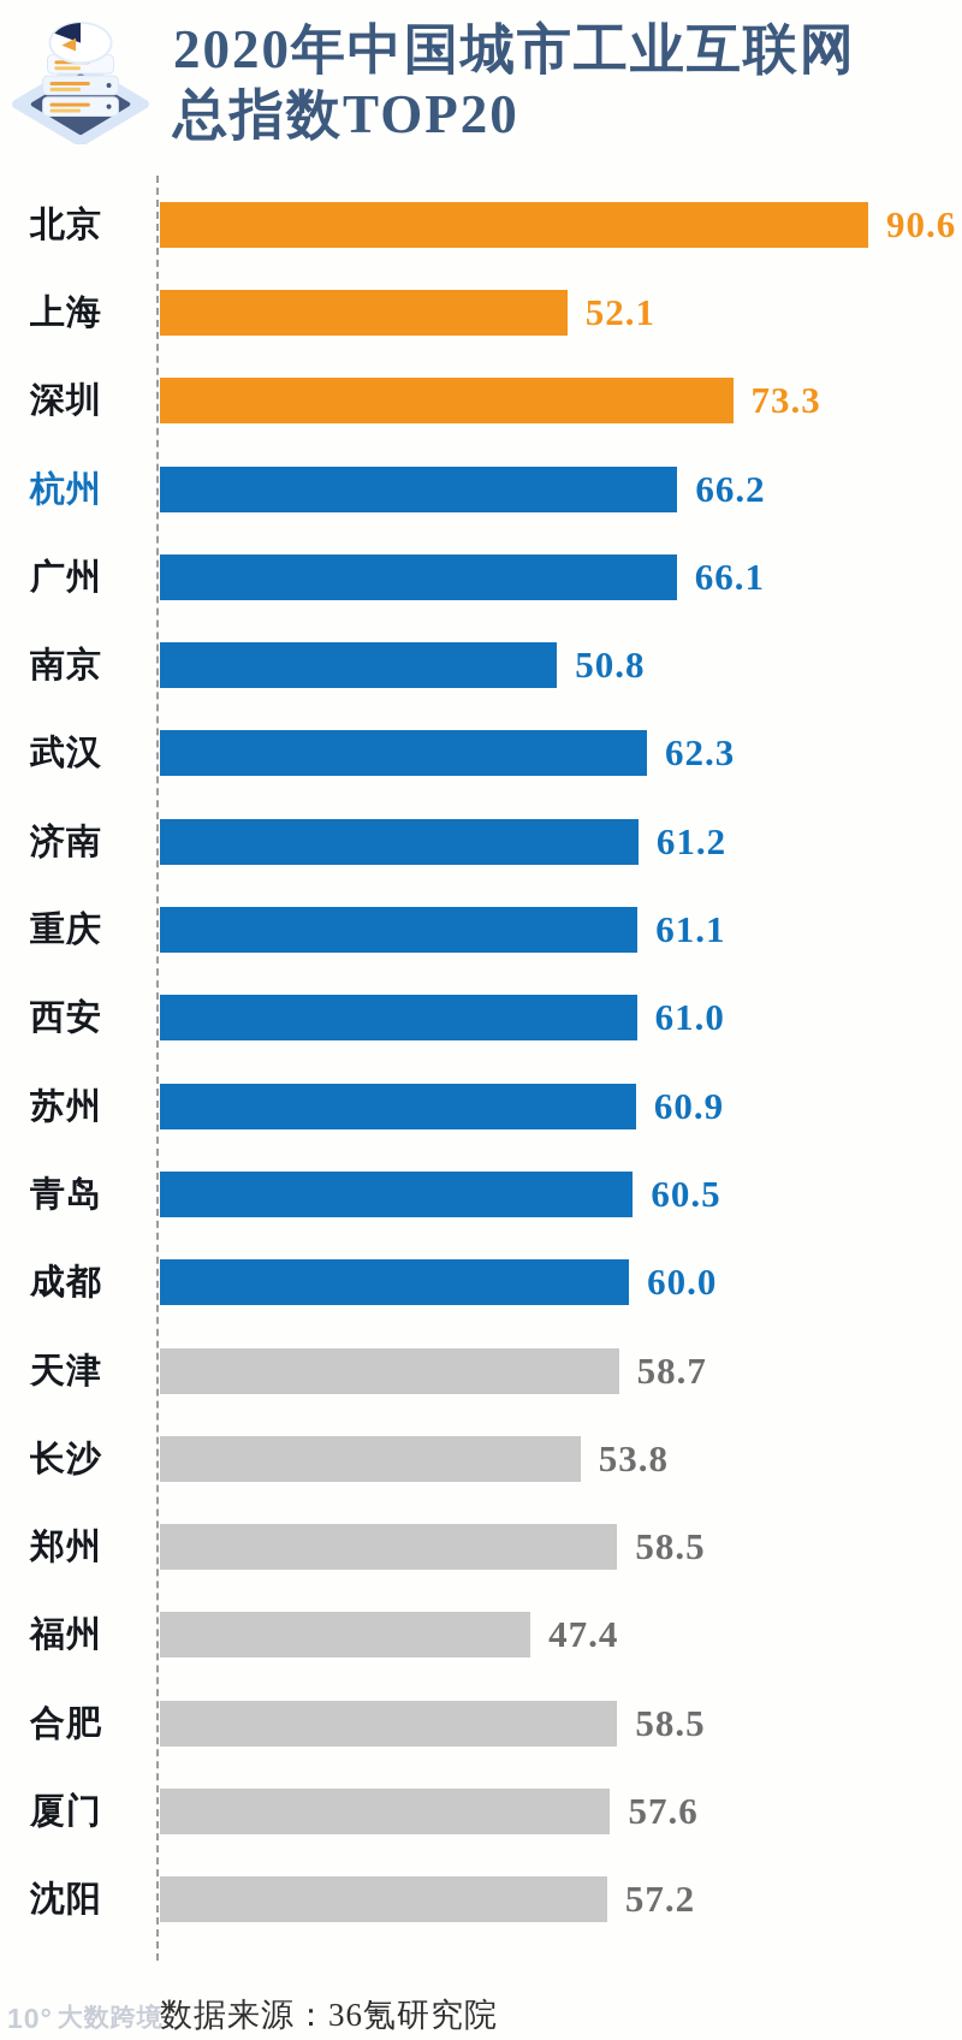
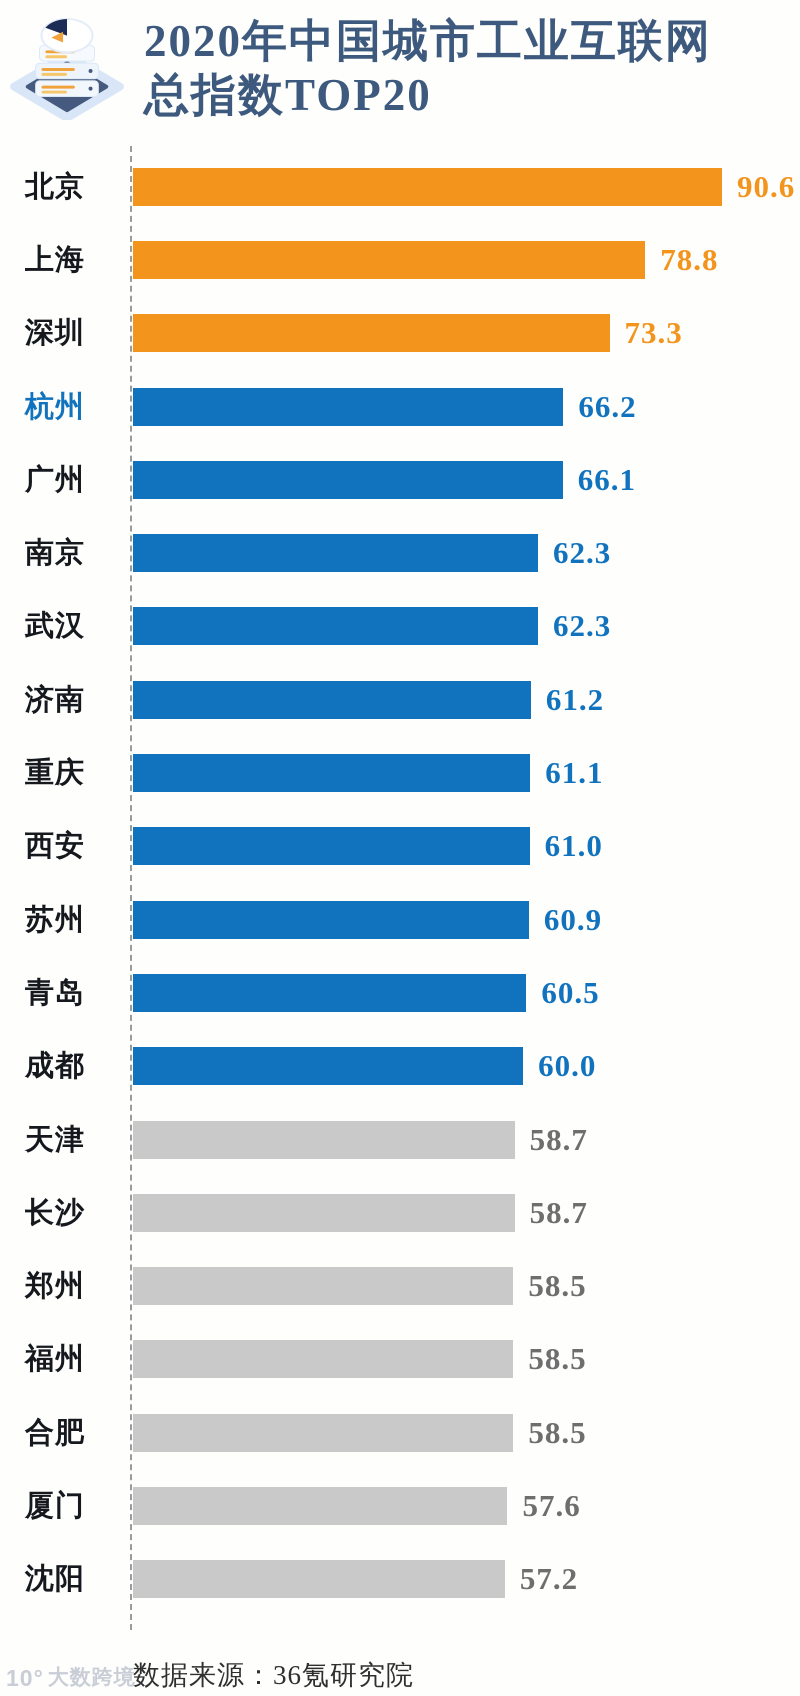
上海: 52.1 -> 78.8
南京: 50.8 -> 62.3
长沙: 53.8 -> 58.7
福州: 47.4 -> 58.5
